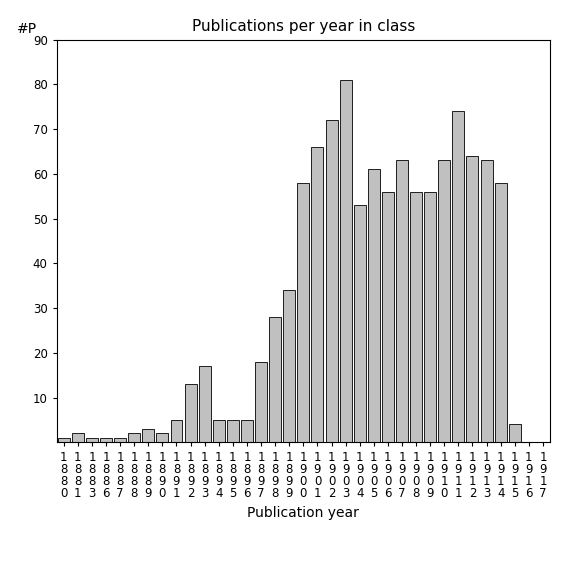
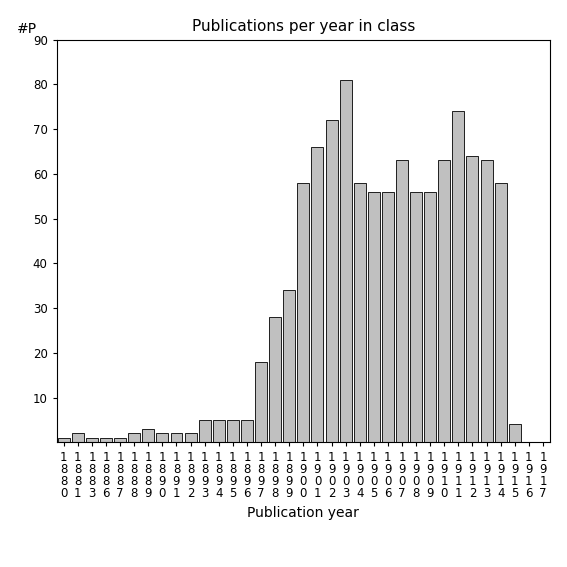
1 8 9 1: 5 -> 2
1 8 9 2: 13 -> 2
1 8 9 3: 17 -> 5
1 9 0 4: 53 -> 58
1 9 0 5: 61 -> 56
